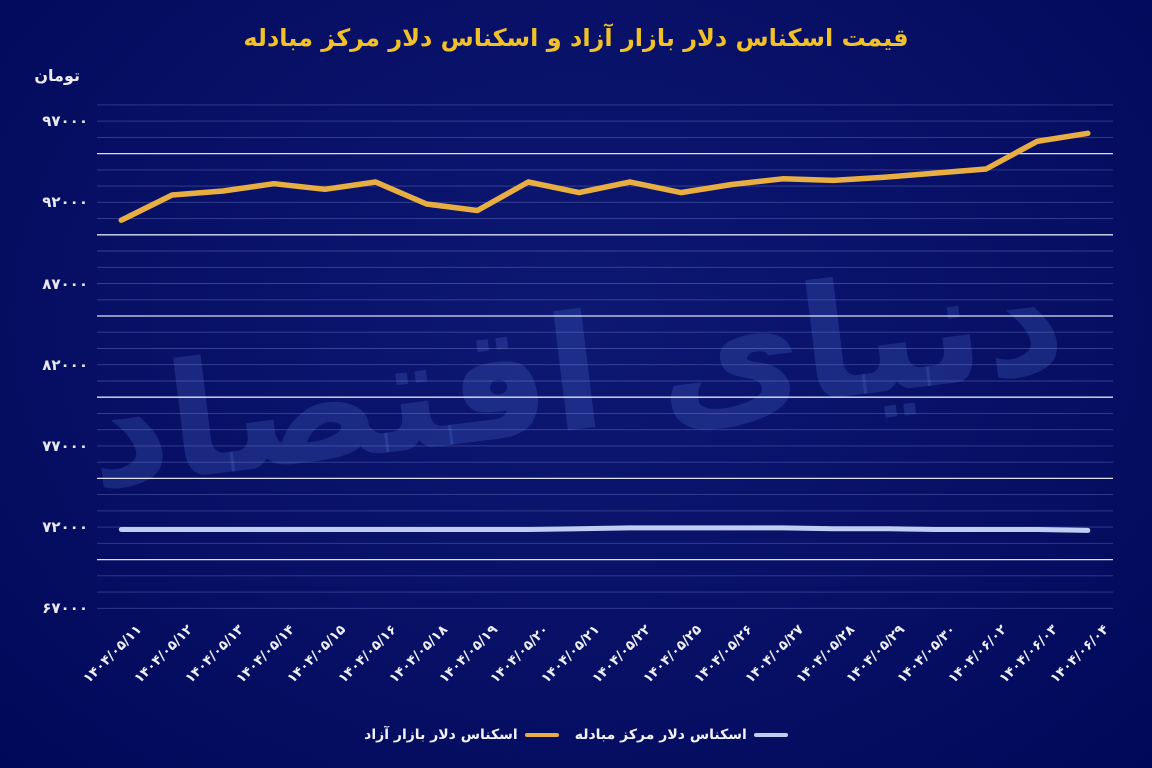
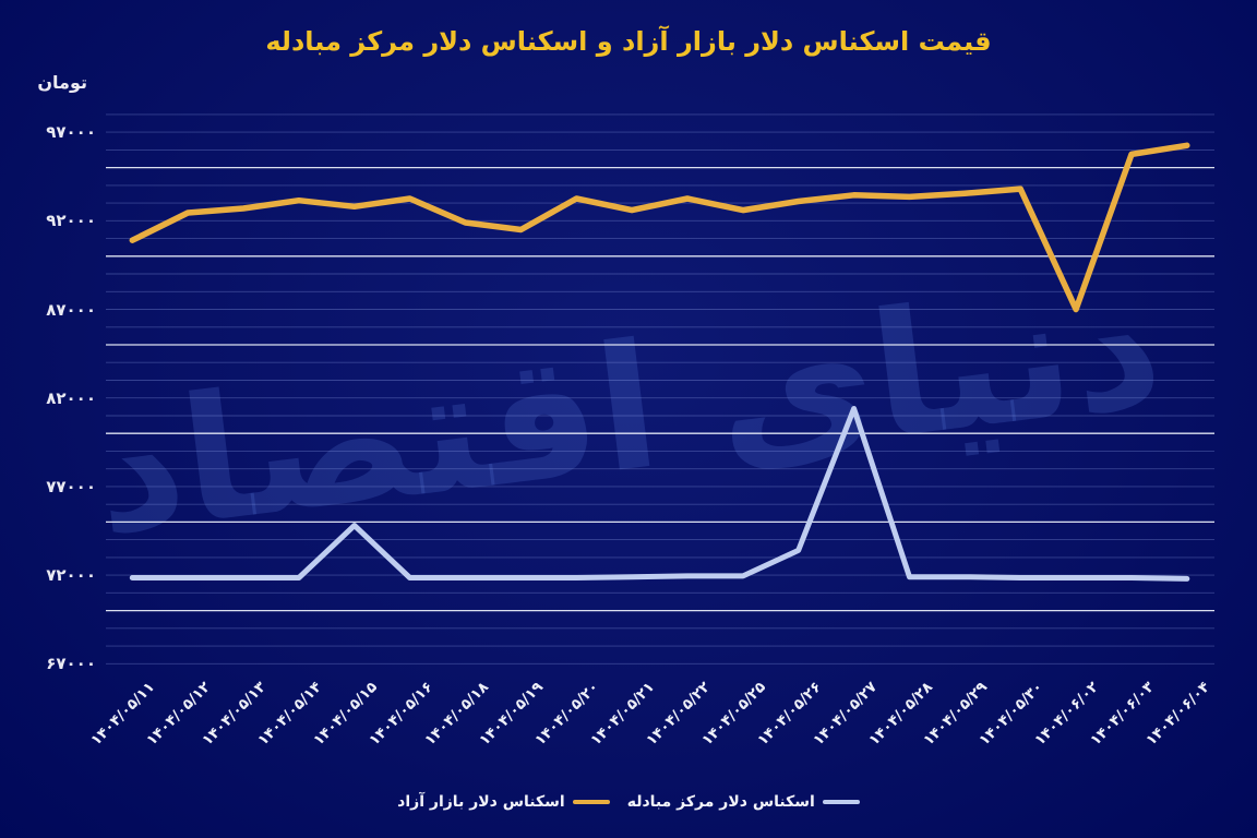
اسکناس دلار مرکز مبادله/۱۴۰۴/۰۵/۱۵: 71800 -> 74800
اسکناس دلار مرکز مبادله/۱۴۰۴/۰۵/۲۶: 72000 -> 73400
اسکناس دلار مرکز مبادله/۱۴۰۴/۰۵/۲۷: 72000 -> 81400
اسکناس دلار بازار آزاد/۱۴۰۴/۰۶/۰۲: 94000 -> 87000
